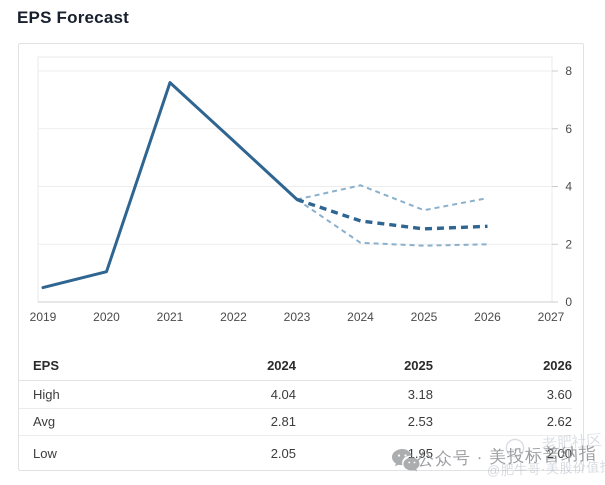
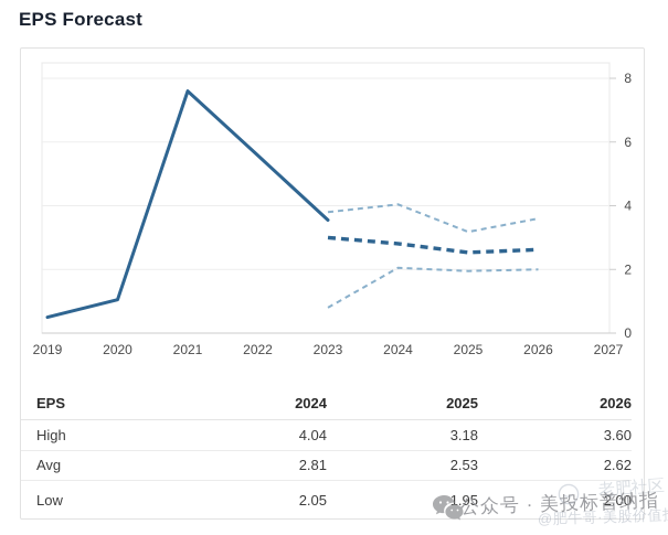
High/2023: 3.5 -> 3.8
Low/2023: 3.5 -> 0.8
Avg/2023: 3.5 -> 3.0
